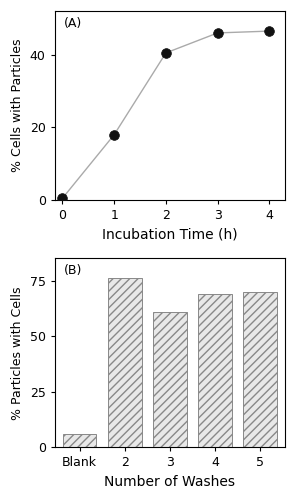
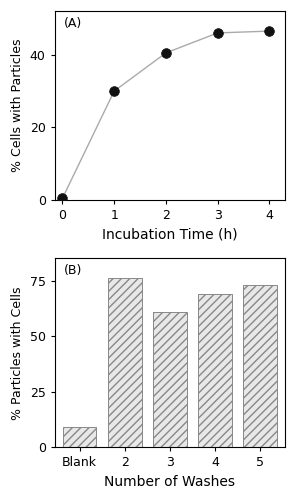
1: 18.0 -> 30.0
Blank: 6 -> 9
5: 70 -> 73
